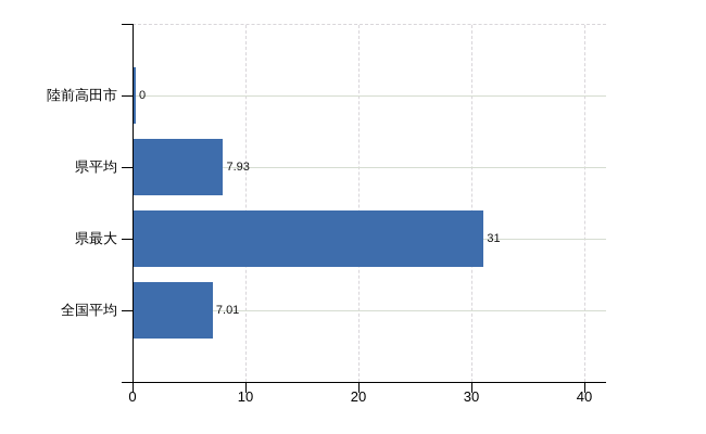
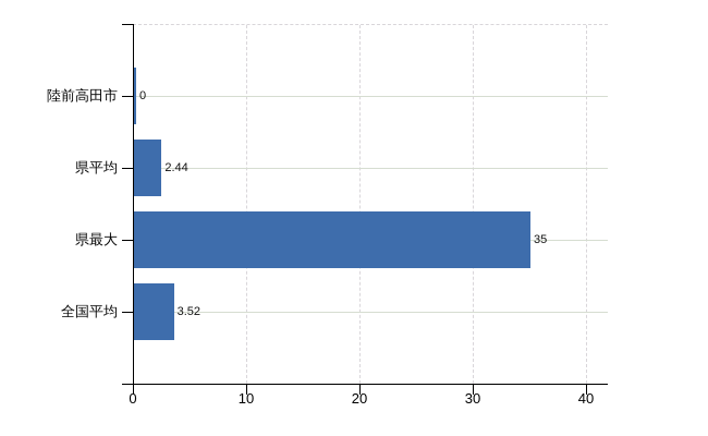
県平均: 7.93 -> 2.44
県最大: 31 -> 35
全国平均: 7.01 -> 3.52
